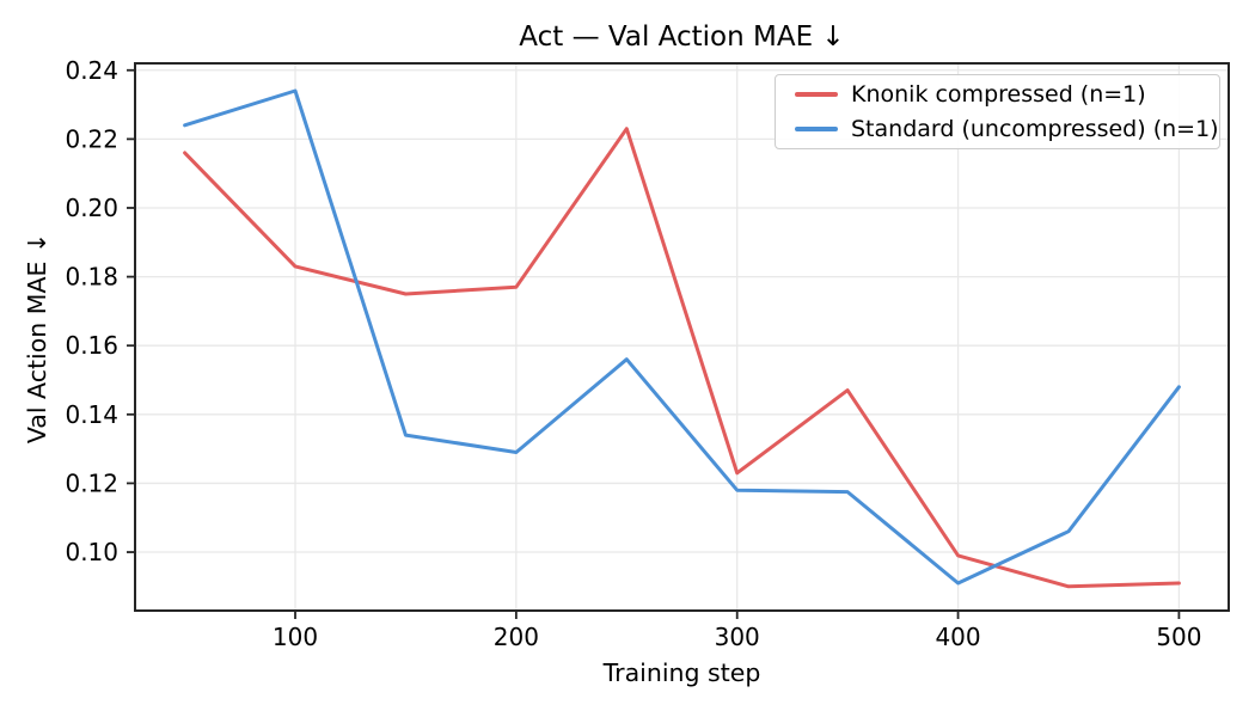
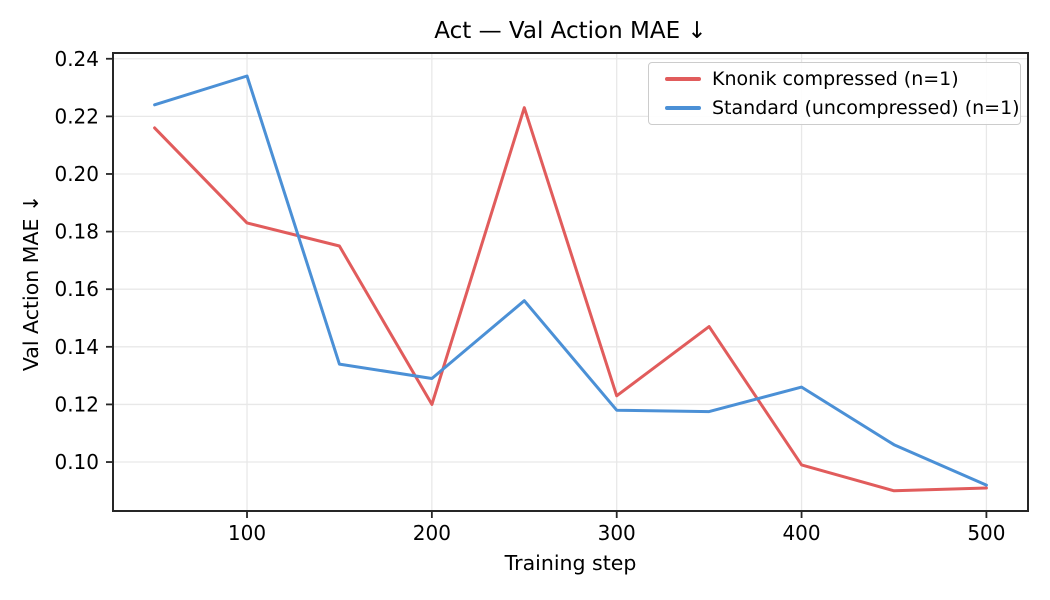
Knonik compressed (n=1)/200: 0.177 -> 0.120
Standard (uncompressed) (n=1)/400: 0.091 -> 0.126
Standard (uncompressed) (n=1)/500: 0.148 -> 0.092
